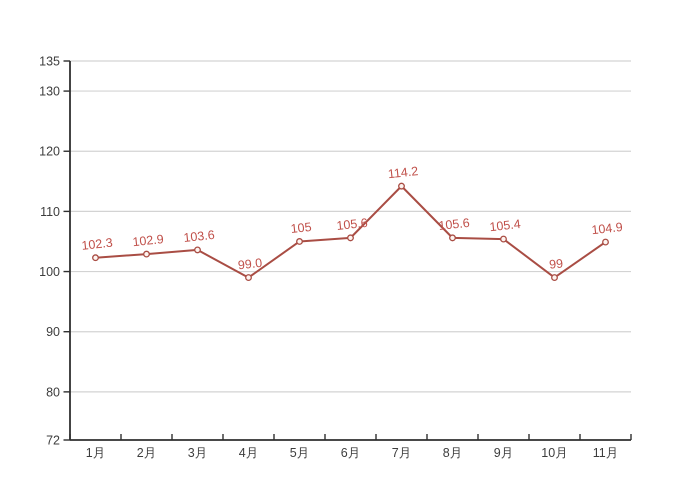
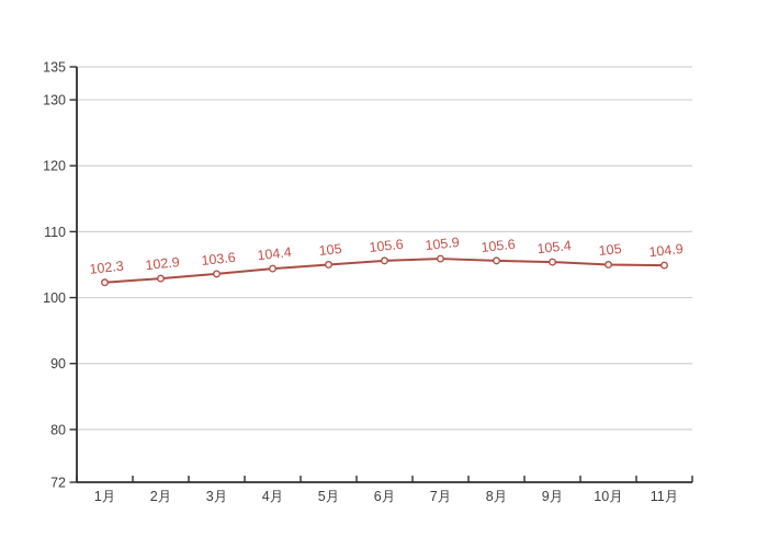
4月: 99.0 -> 104.4
7月: 114.2 -> 105.9
10月: 99 -> 105
